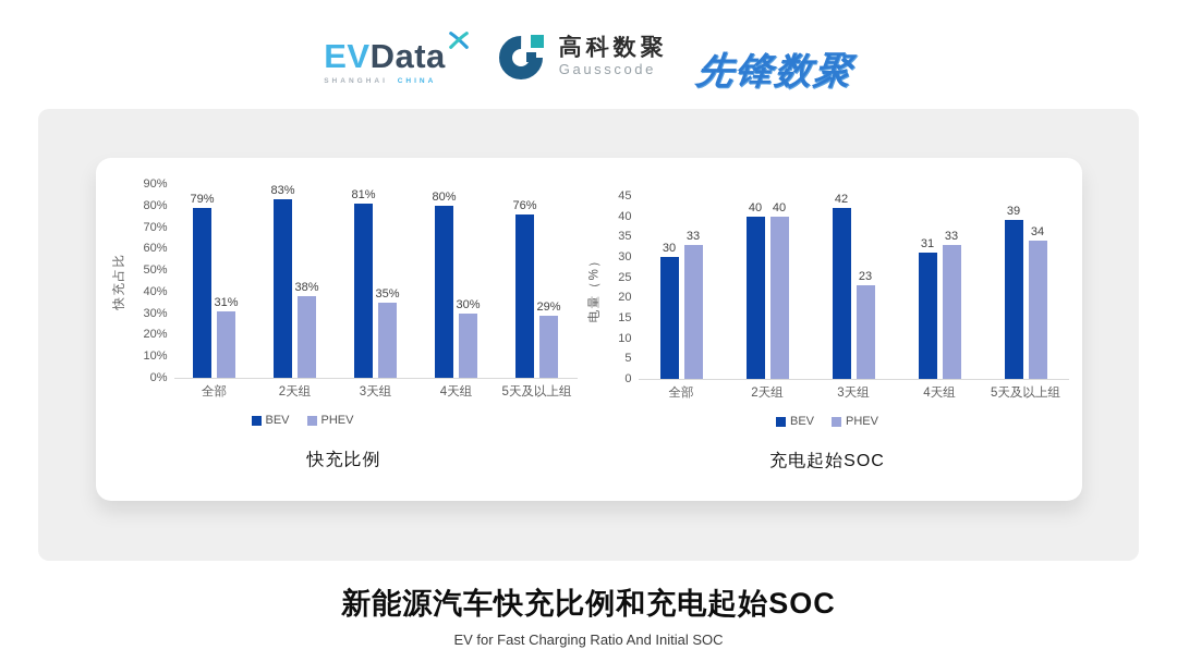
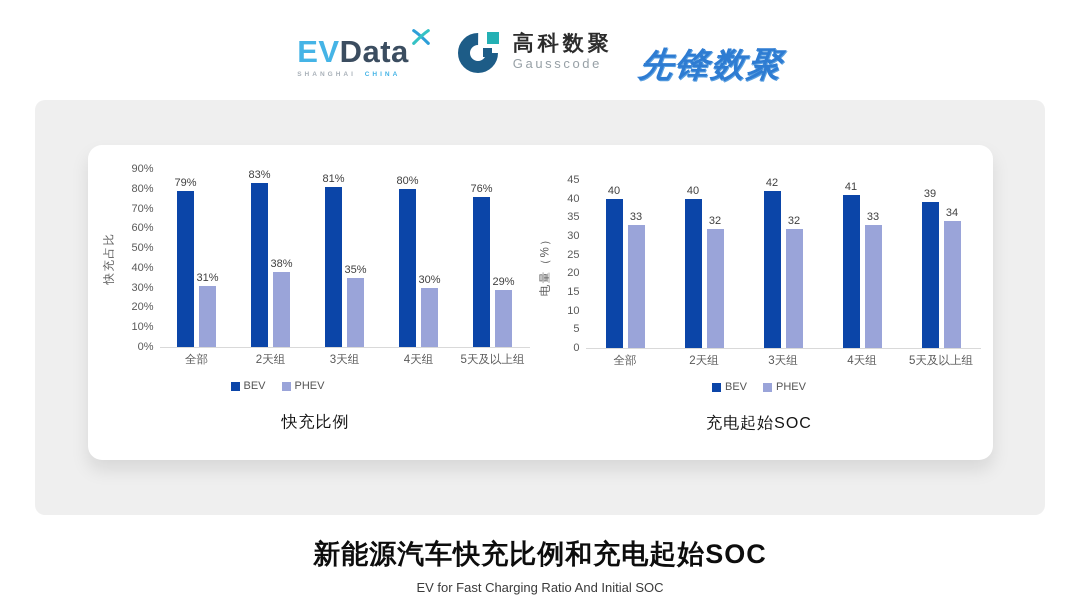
充电起始SOC/BEV/全部: 30 -> 40
充电起始SOC/PHEV/2天组: 40 -> 32
充电起始SOC/PHEV/3天组: 23 -> 32
充电起始SOC/BEV/4天组: 31 -> 41
